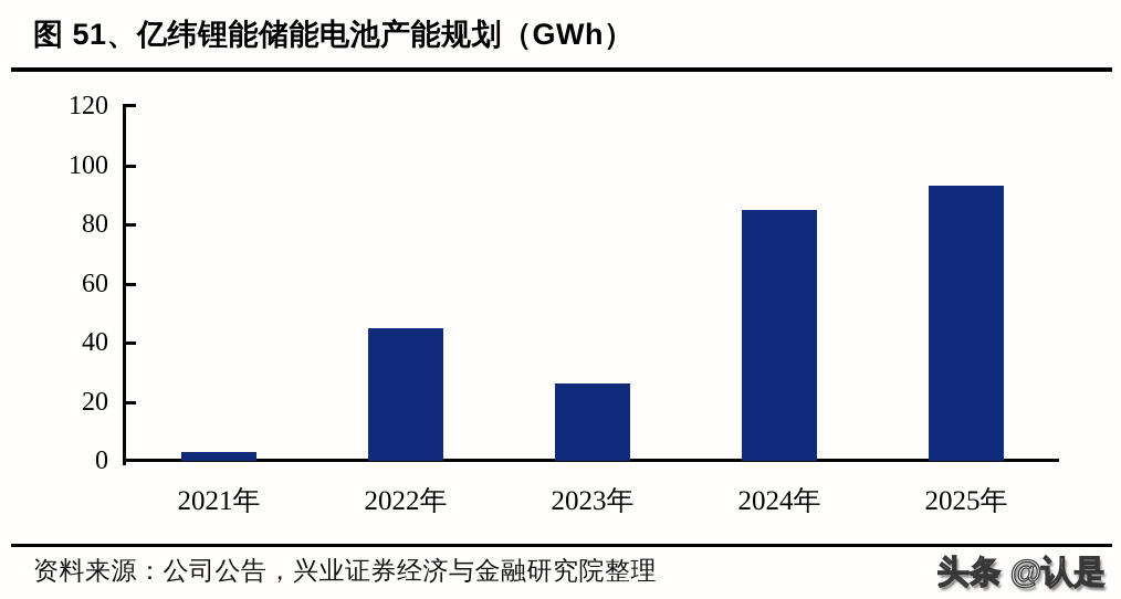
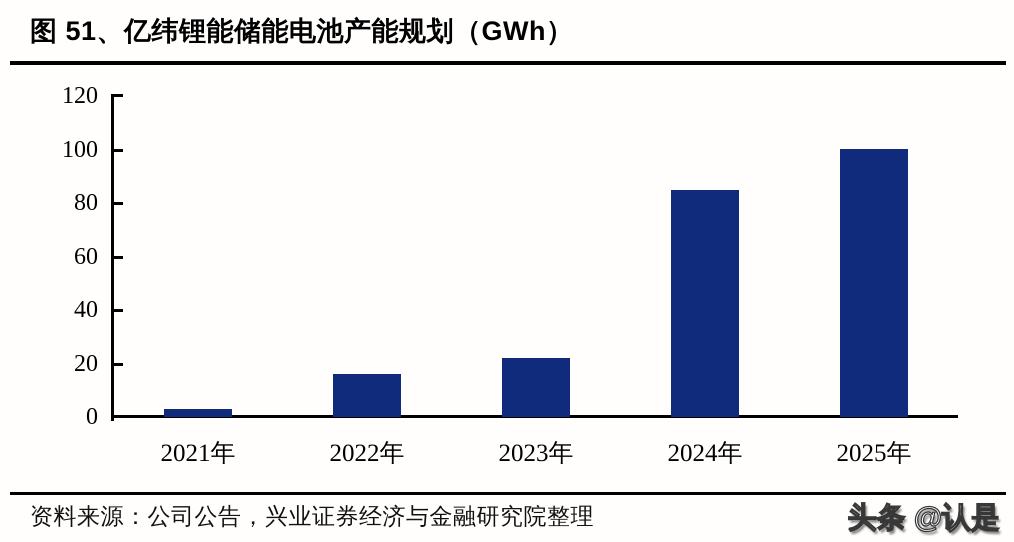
2022年: 45 -> 16
2023年: 26 -> 22
2025年: 93 -> 100
